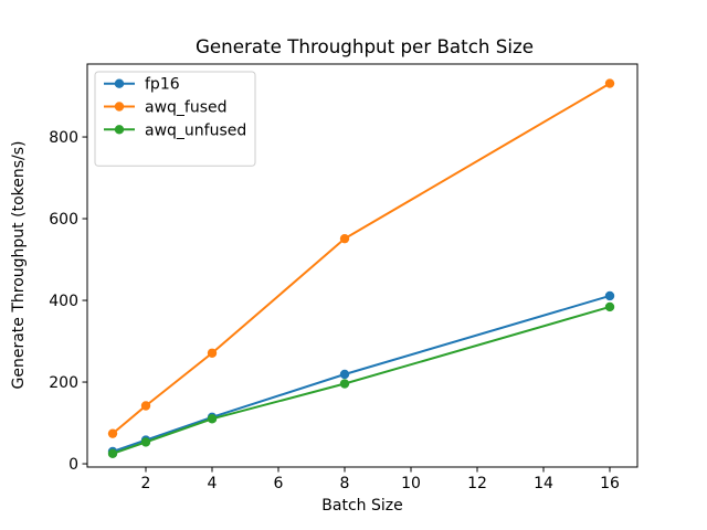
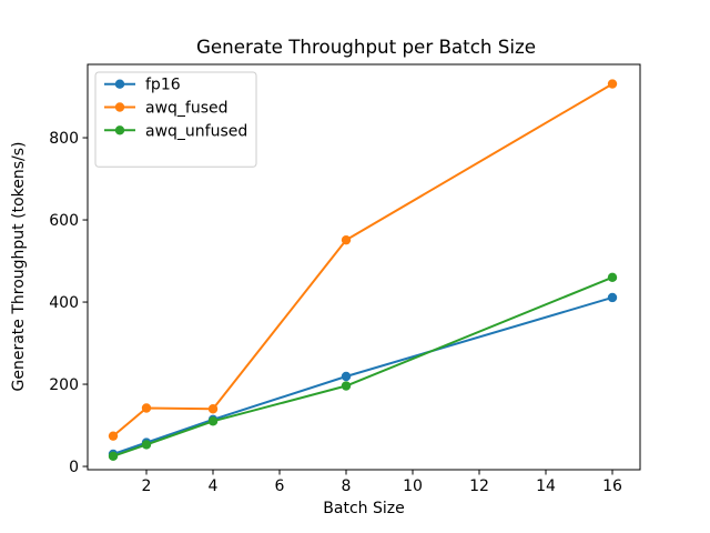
awq_fused/4: 270 -> 140
awq_unfused/16: 380 -> 460
